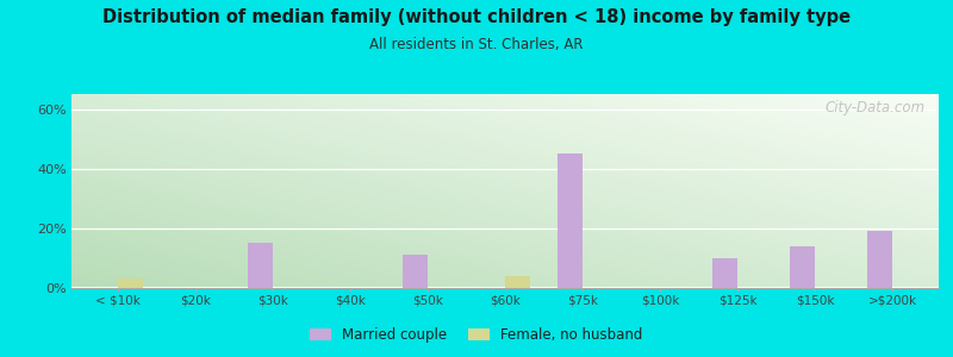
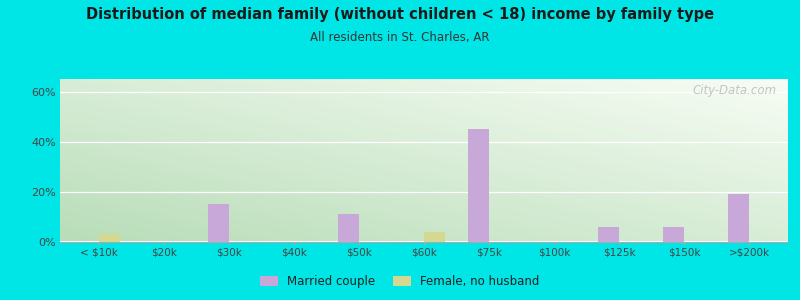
Married couple/$125k: 10% -> 6%
Married couple/$150k: 14% -> 6%
